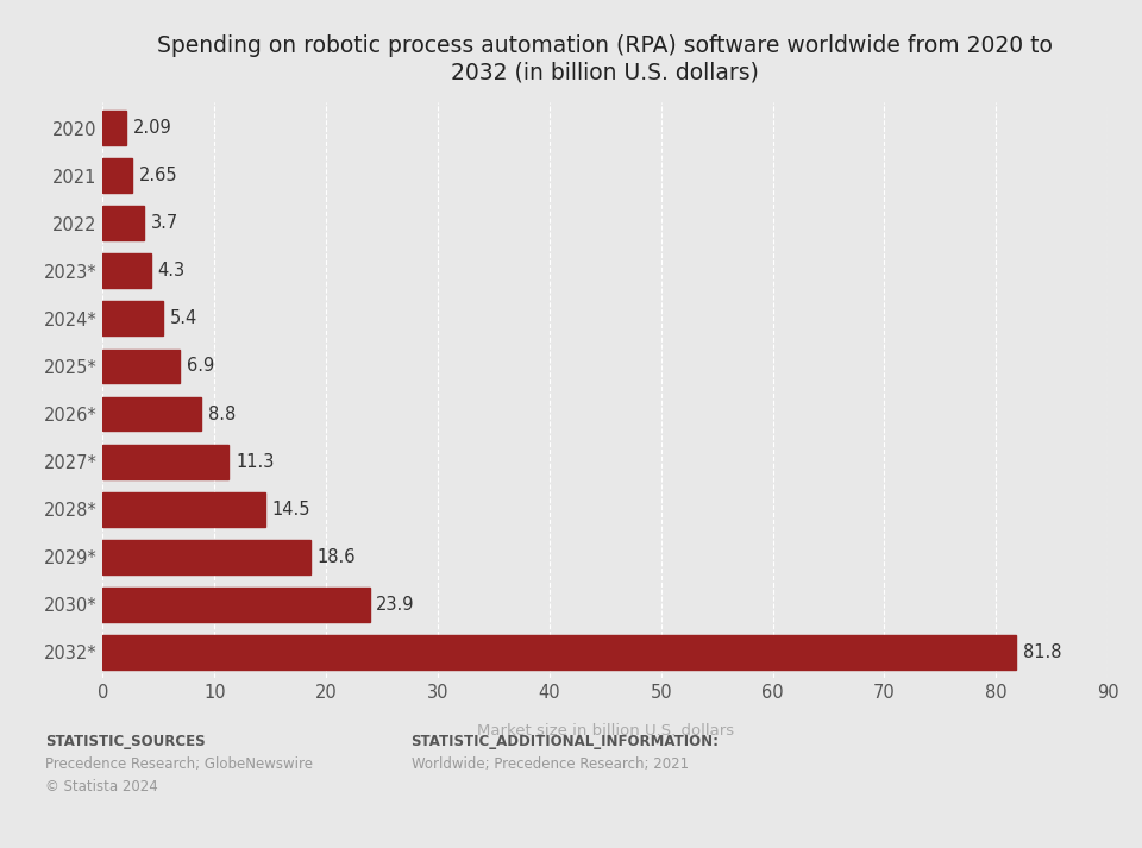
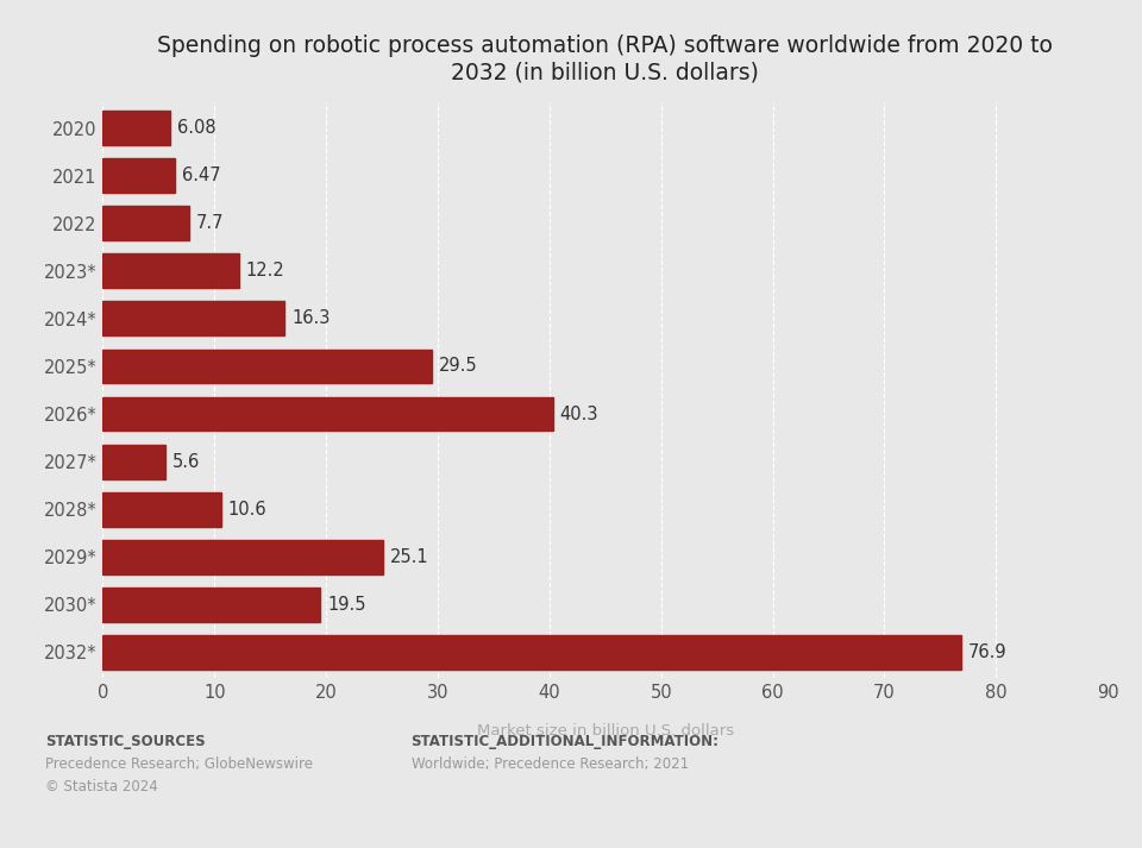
2020: 2.09 -> 6.08
2021: 2.65 -> 6.47
2022: 3.7 -> 7.7
2023*: 4.3 -> 12.2
2024*: 5.4 -> 16.3
2025*: 6.9 -> 29.5
2026*: 8.8 -> 40.3
2027*: 11.3 -> 5.6
2028*: 14.5 -> 10.6
2029*: 18.6 -> 25.1
2030*: 23.9 -> 19.5
2032*: 81.8 -> 76.9
